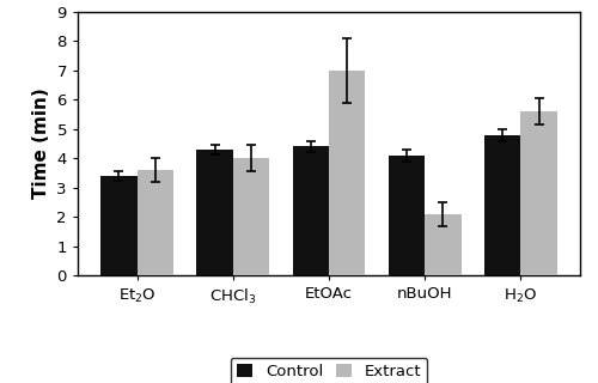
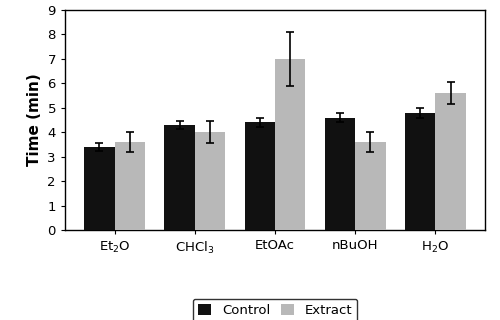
Control/nBuOH: 4.1 -> 4.6
Extract/nBuOH: 2.1 -> 3.6
